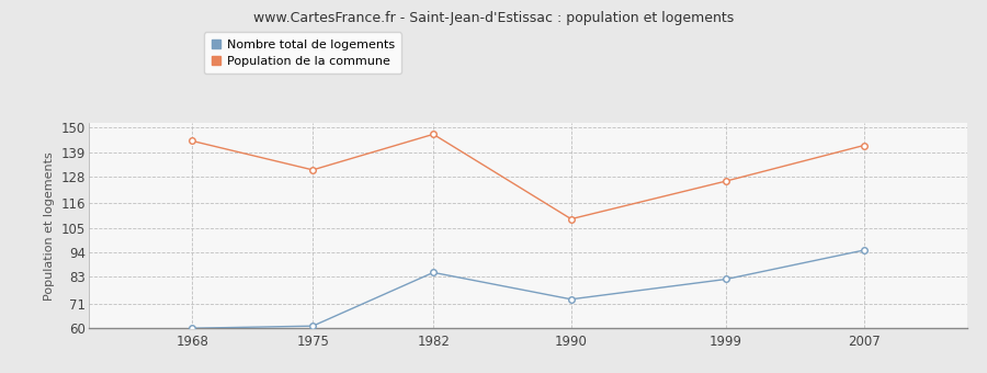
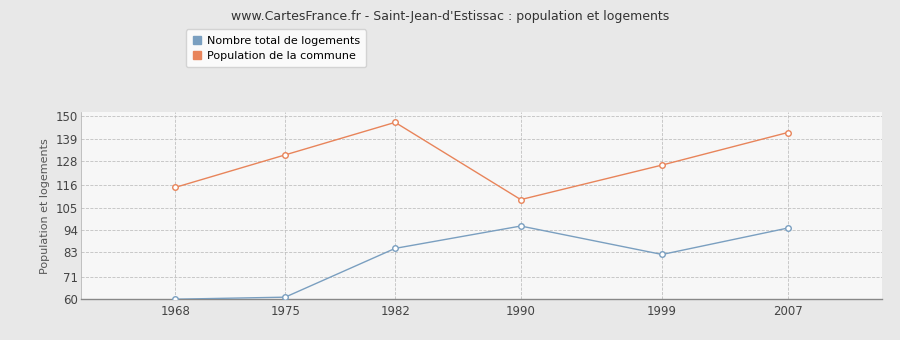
Population de la commune/1968: 144 -> 115
Nombre total de logements/1990: 73 -> 96
